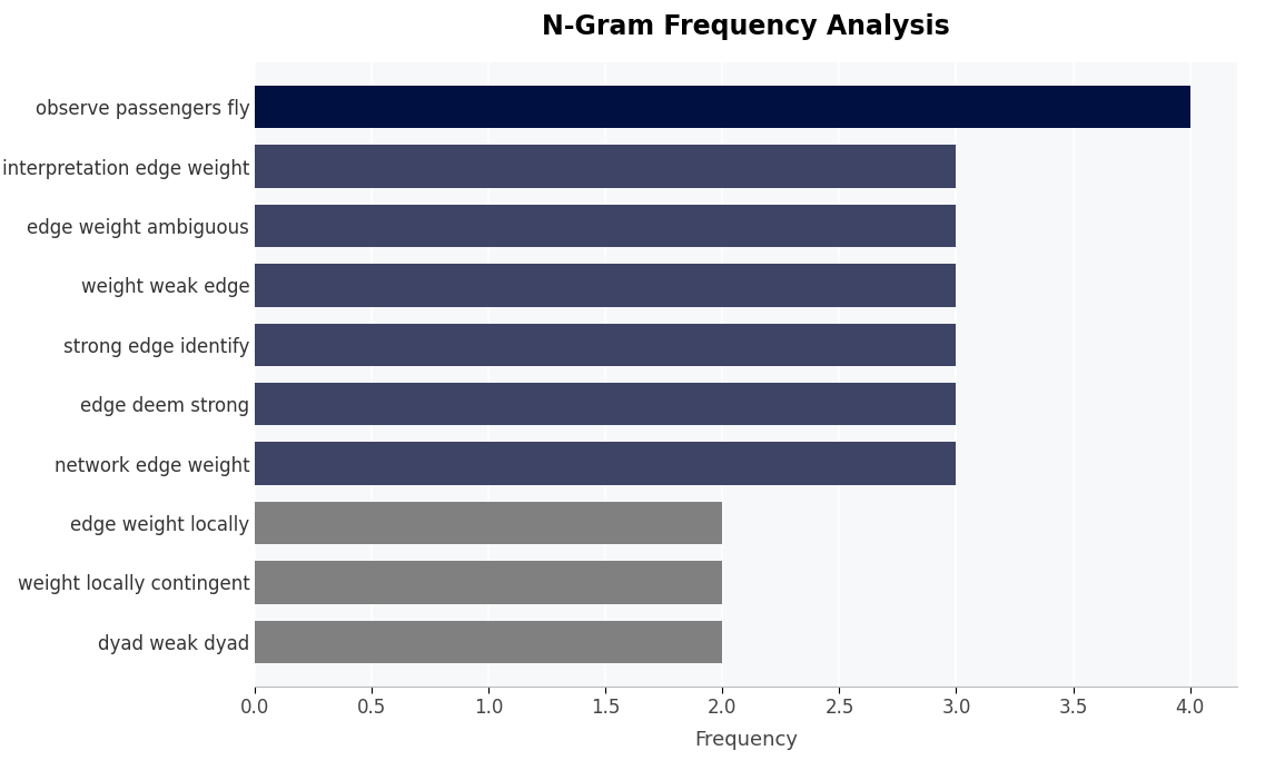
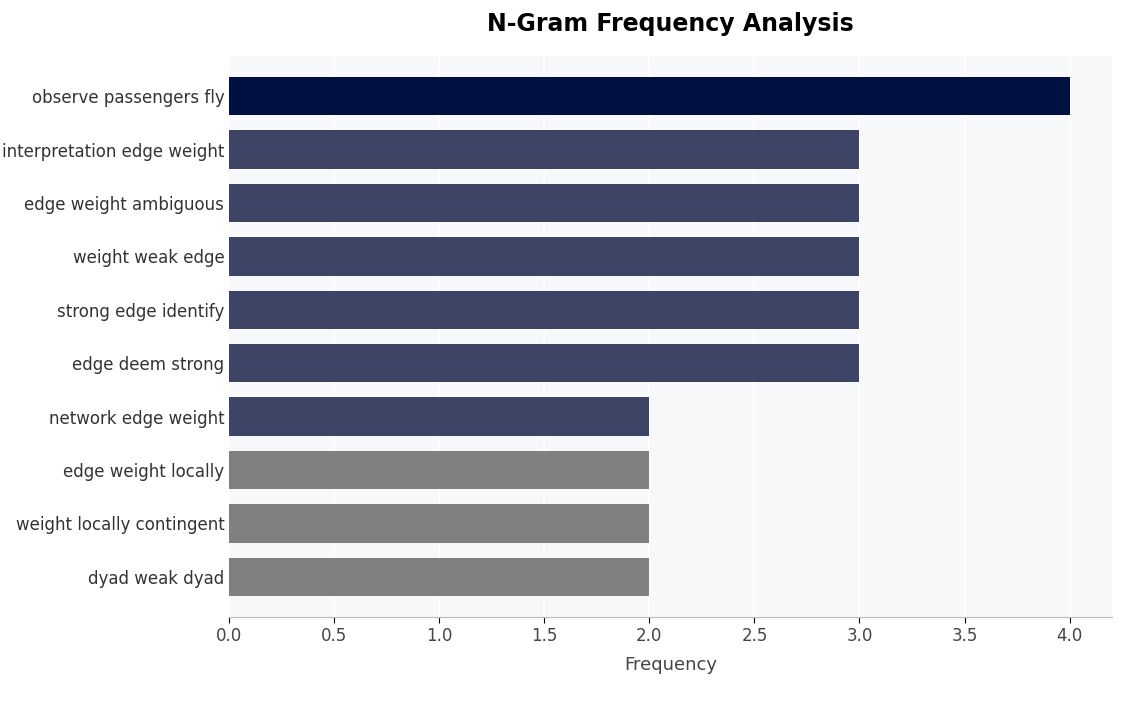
network edge weight: 3 -> 2
